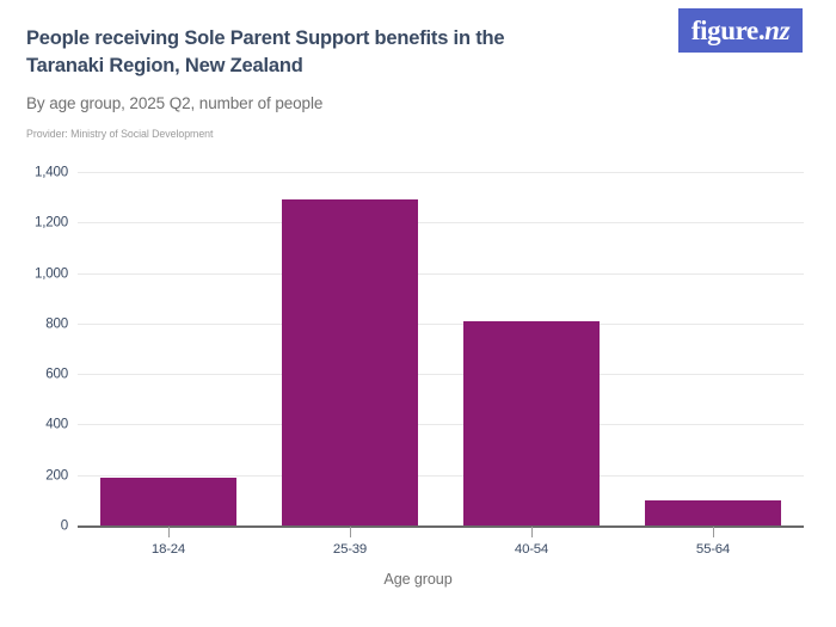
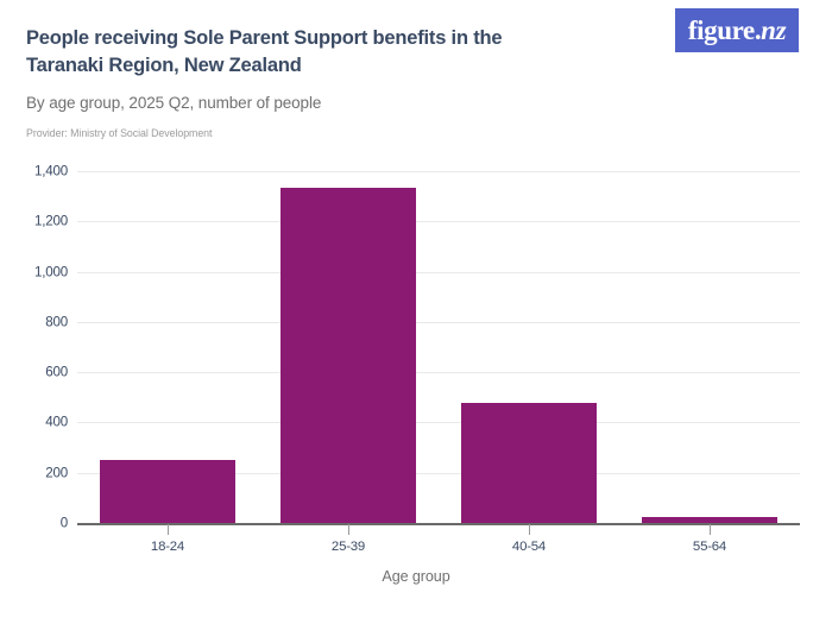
18-24: 190 -> 250
25-39: 1290 -> 1340
40-54: 810 -> 480
55-64: 100 -> 20
